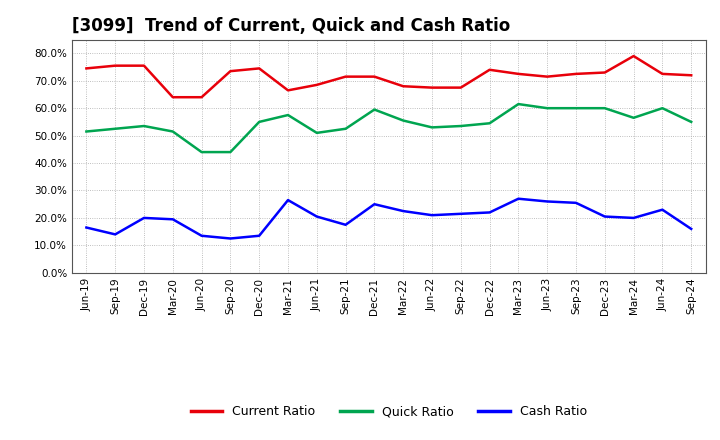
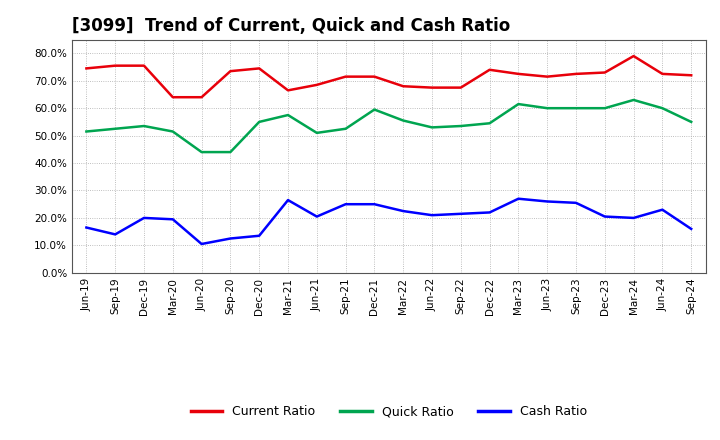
Cash Ratio/Jun-20: 13.5% -> 10.5%
Cash Ratio/Sep-21: 17.5% -> 25.0%
Quick Ratio/Mar-24: 56.5% -> 63.0%
